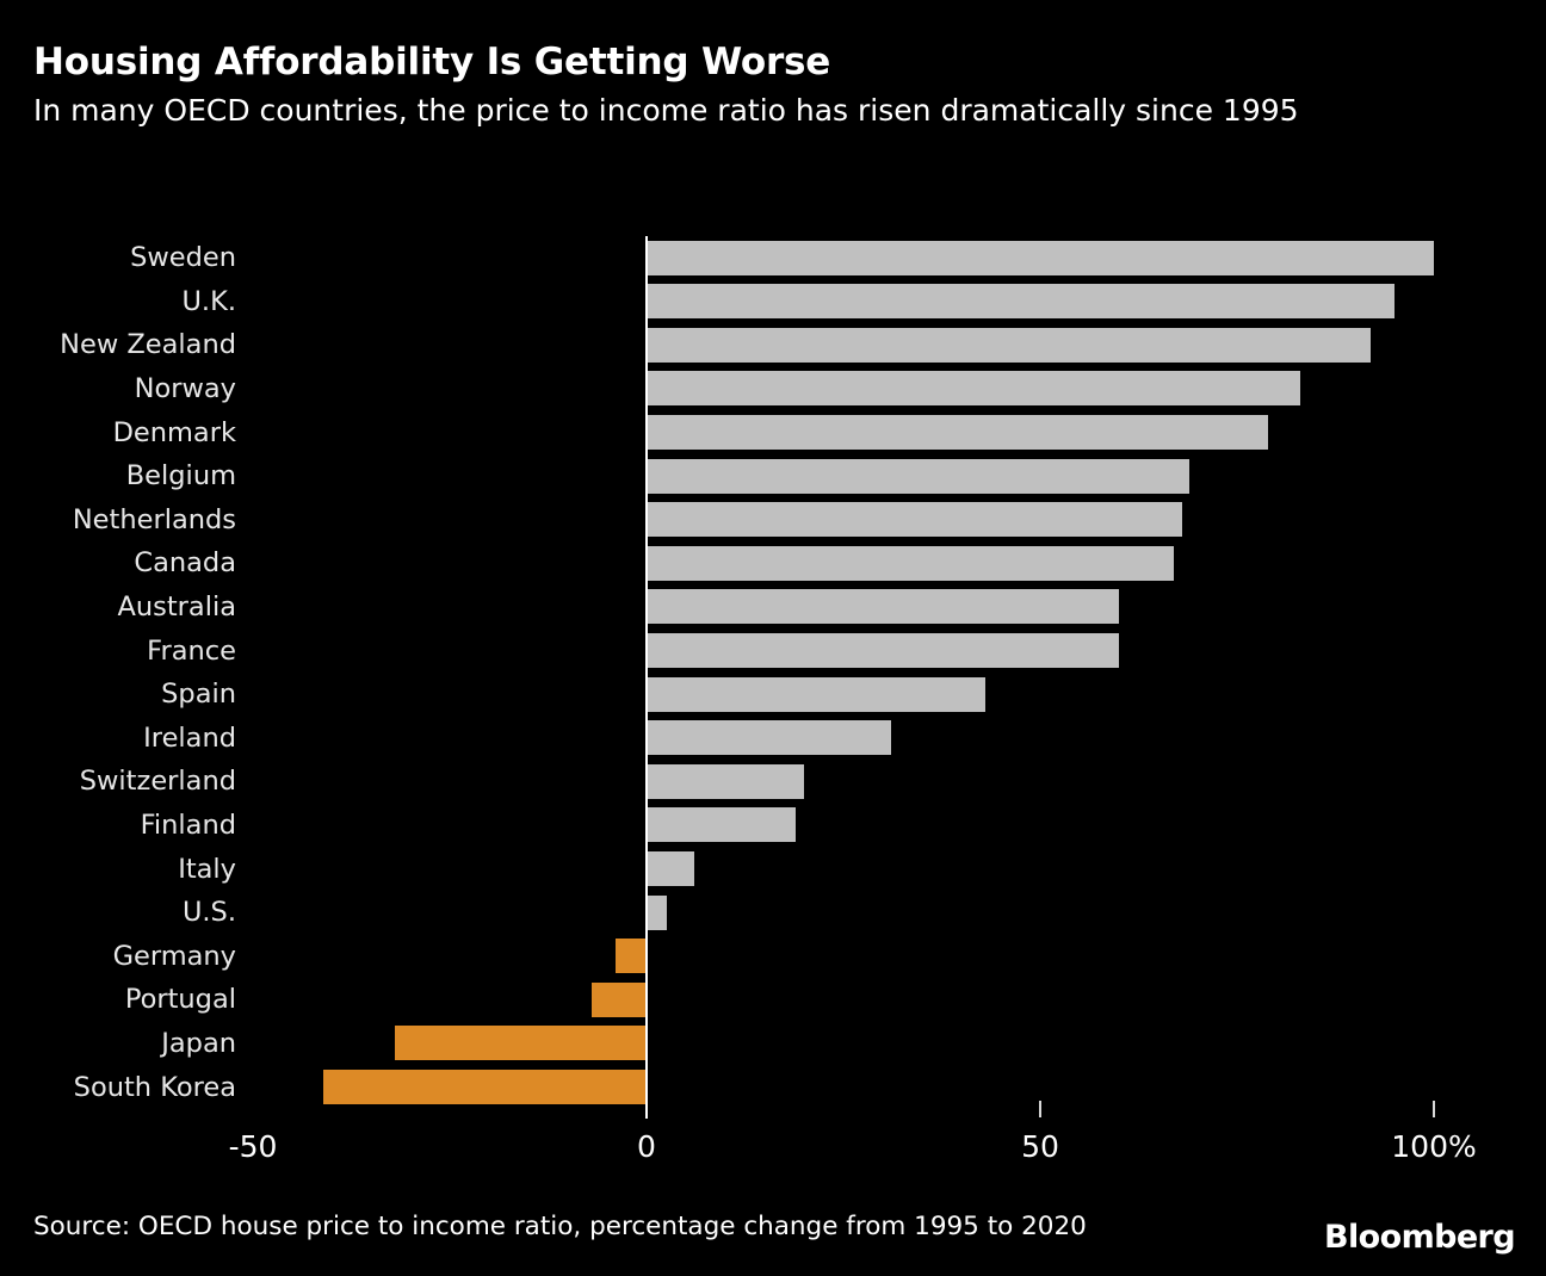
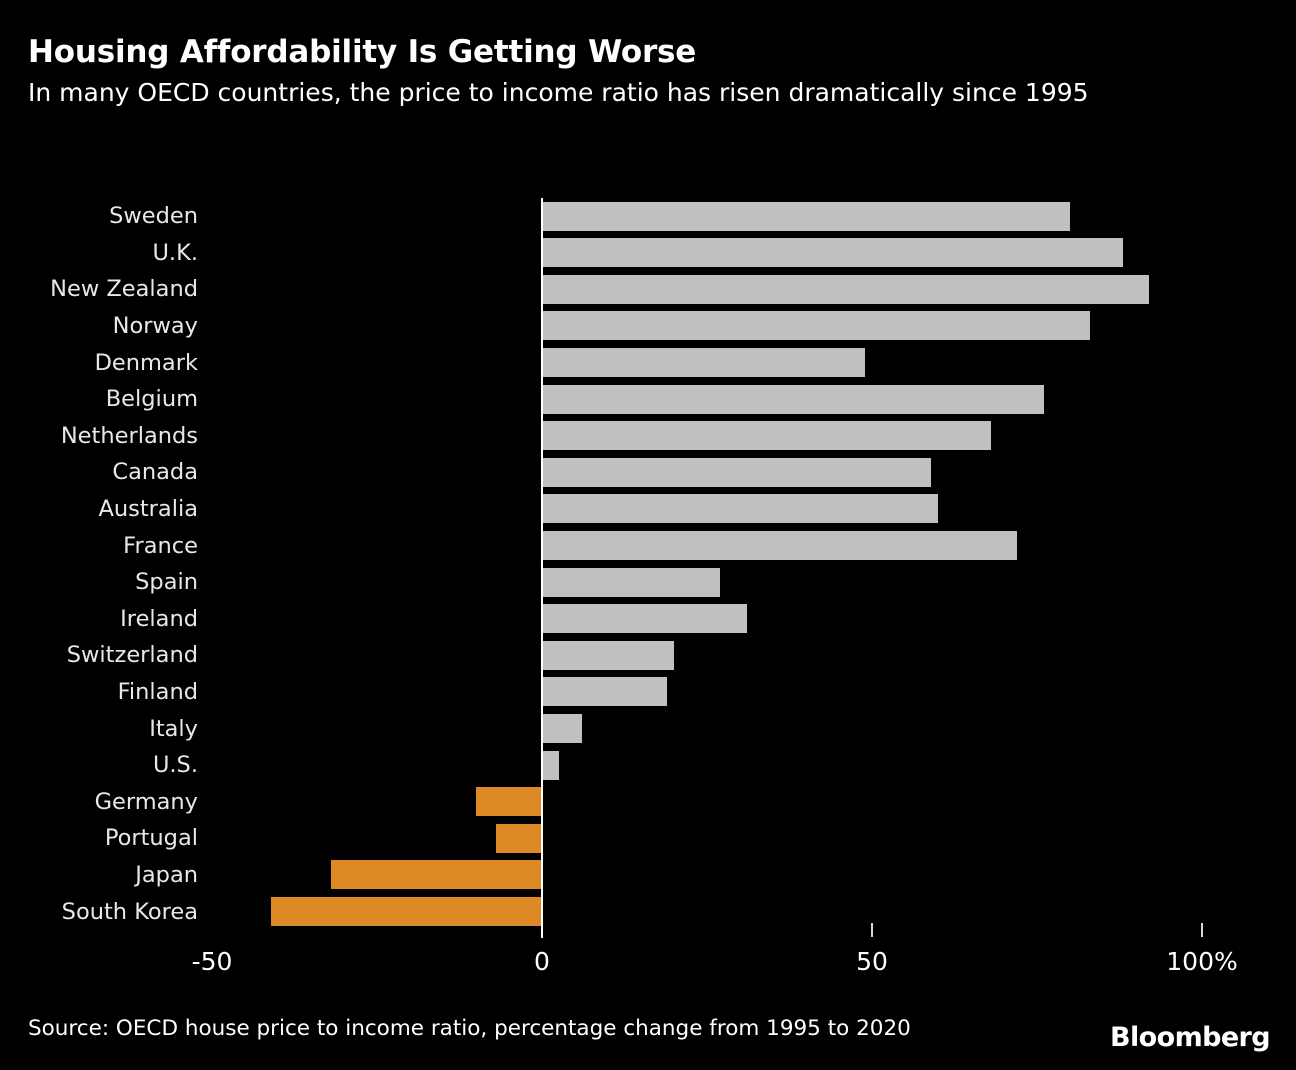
Sweden: 100% -> 80%
U.K.: 95% -> 88%
Denmark: 79% -> 49%
Belgium: 69% -> 76%
Canada: 67% -> 59%
France: 60% -> 72%
Spain: 43% -> 27%
Germany: -4% -> -10%
